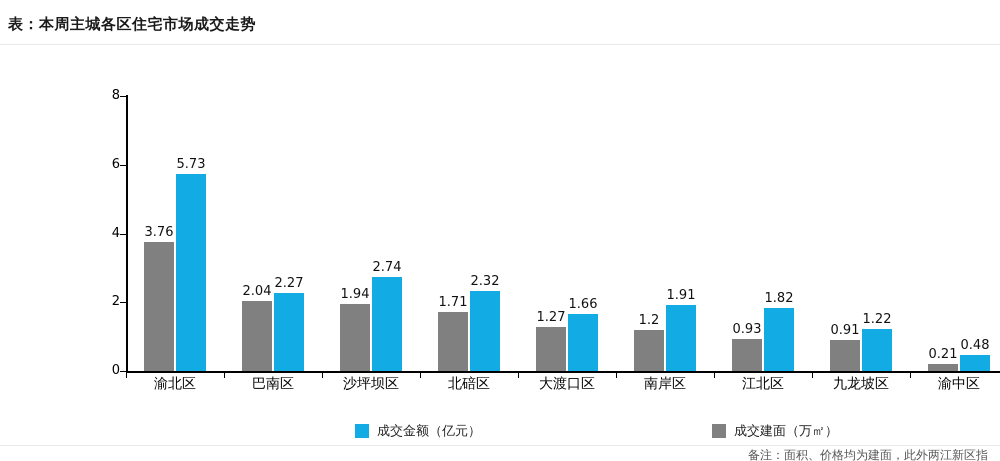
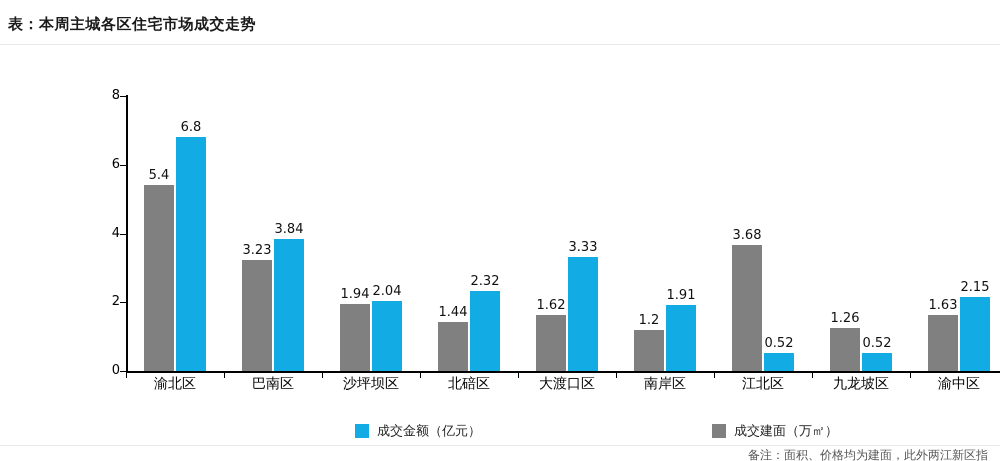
成交建面（万㎡）/渝北区: 3.76 -> 5.4
成交金额（亿元）/渝北区: 5.73 -> 6.8
成交建面（万㎡）/巴南区: 2.04 -> 3.23
成交金额（亿元）/巴南区: 2.27 -> 3.84
成交金额（亿元）/沙坪坝区: 2.74 -> 2.04
成交建面（万㎡）/北碚区: 1.71 -> 1.44
成交建面（万㎡）/大渡口区: 1.27 -> 1.62
成交金额（亿元）/大渡口区: 1.66 -> 3.33
成交建面（万㎡）/江北区: 0.93 -> 3.68
成交金额（亿元）/江北区: 1.82 -> 0.52
成交建面（万㎡）/九龙坡区: 0.91 -> 1.26
成交金额（亿元）/九龙坡区: 1.22 -> 0.52
成交建面（万㎡）/渝中区: 0.21 -> 1.63
成交金额（亿元）/渝中区: 0.48 -> 2.15
